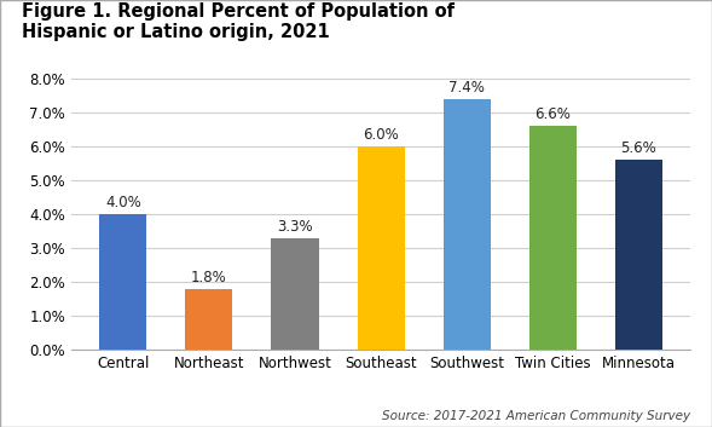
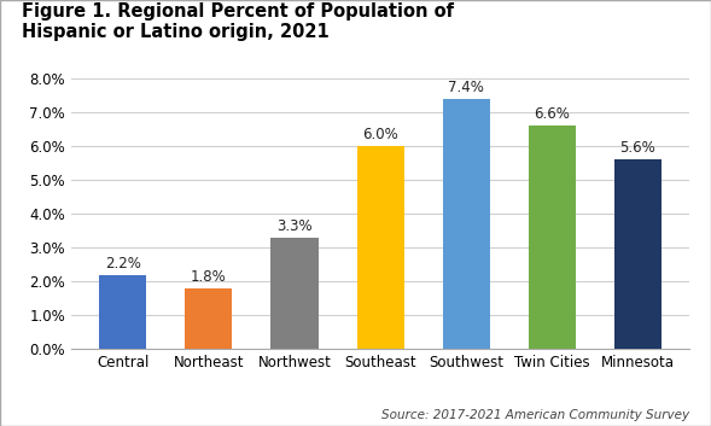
Central: 4.0% -> 2.2%
